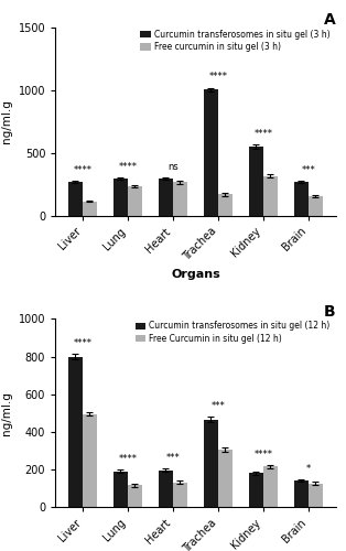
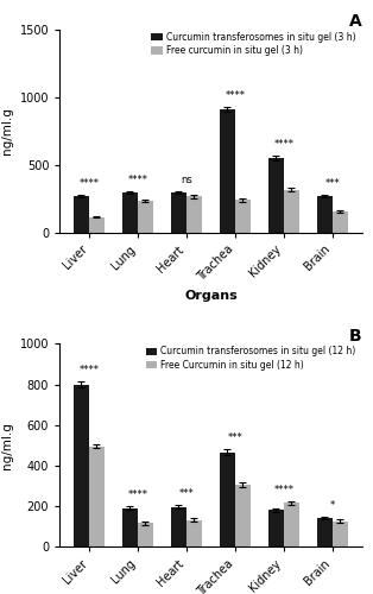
Curcumin transferosomes in situ gel (3 h)/Trachea: 1000 -> 910
Free curcumin in situ gel (3 h)/Trachea: 170 -> 240
